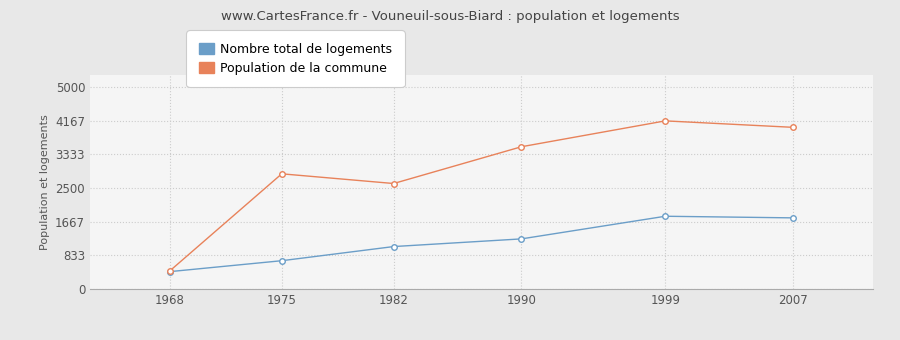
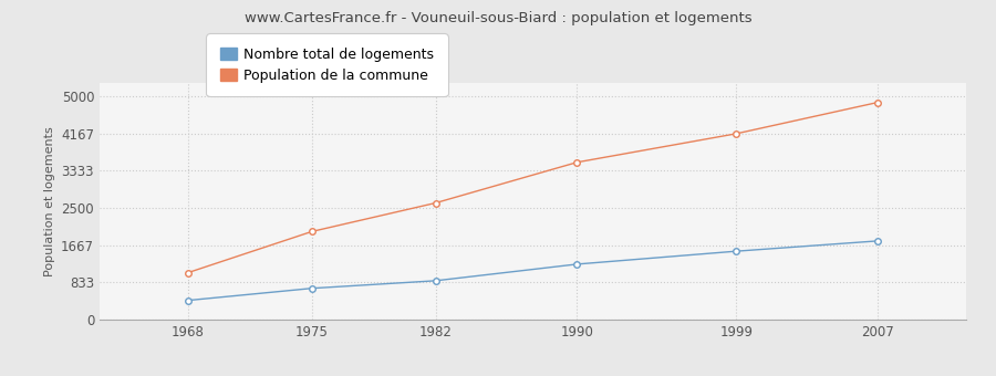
Population de la commune/1968: 450 -> 1050
Population de la commune/1975: 2850 -> 1970
Nombre total de logements/1982: 1050 -> 870
Nombre total de logements/1999: 1800 -> 1530
Population de la commune/2007: 4000 -> 4860
